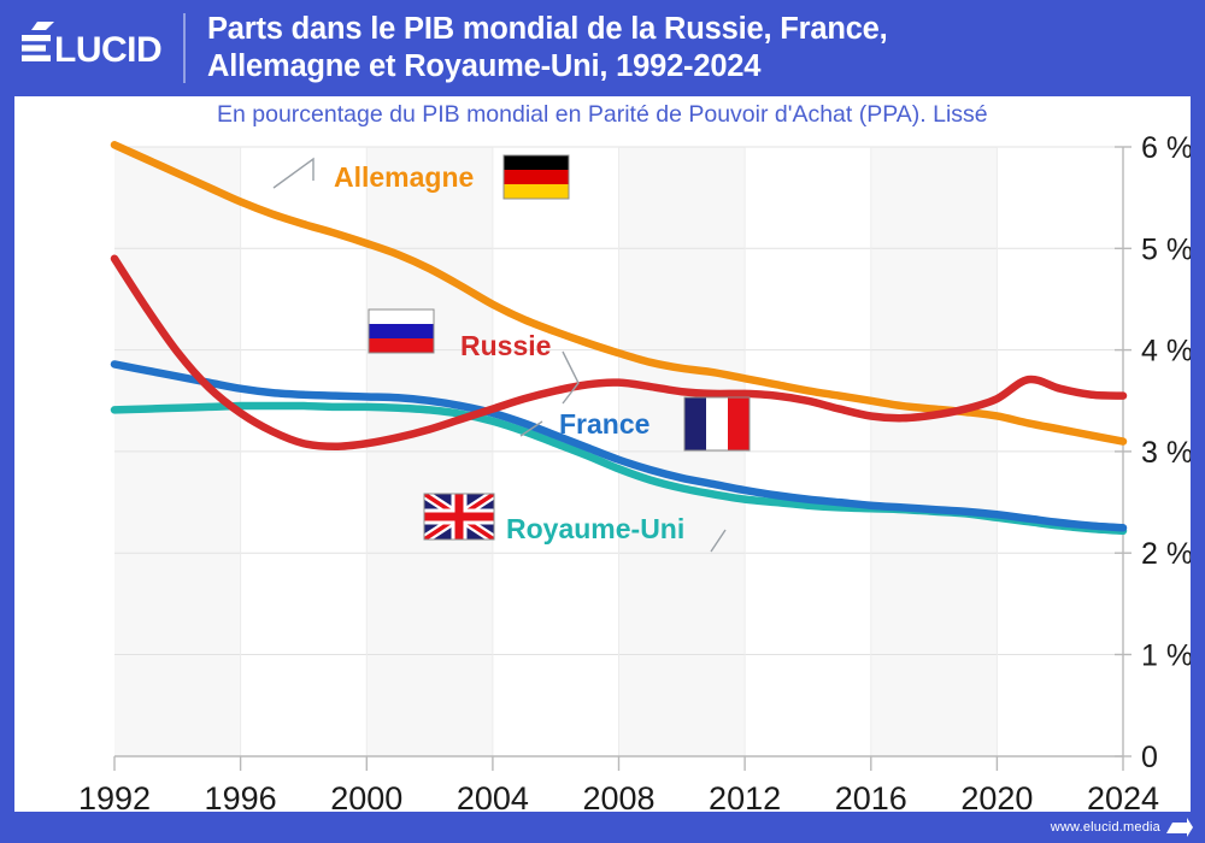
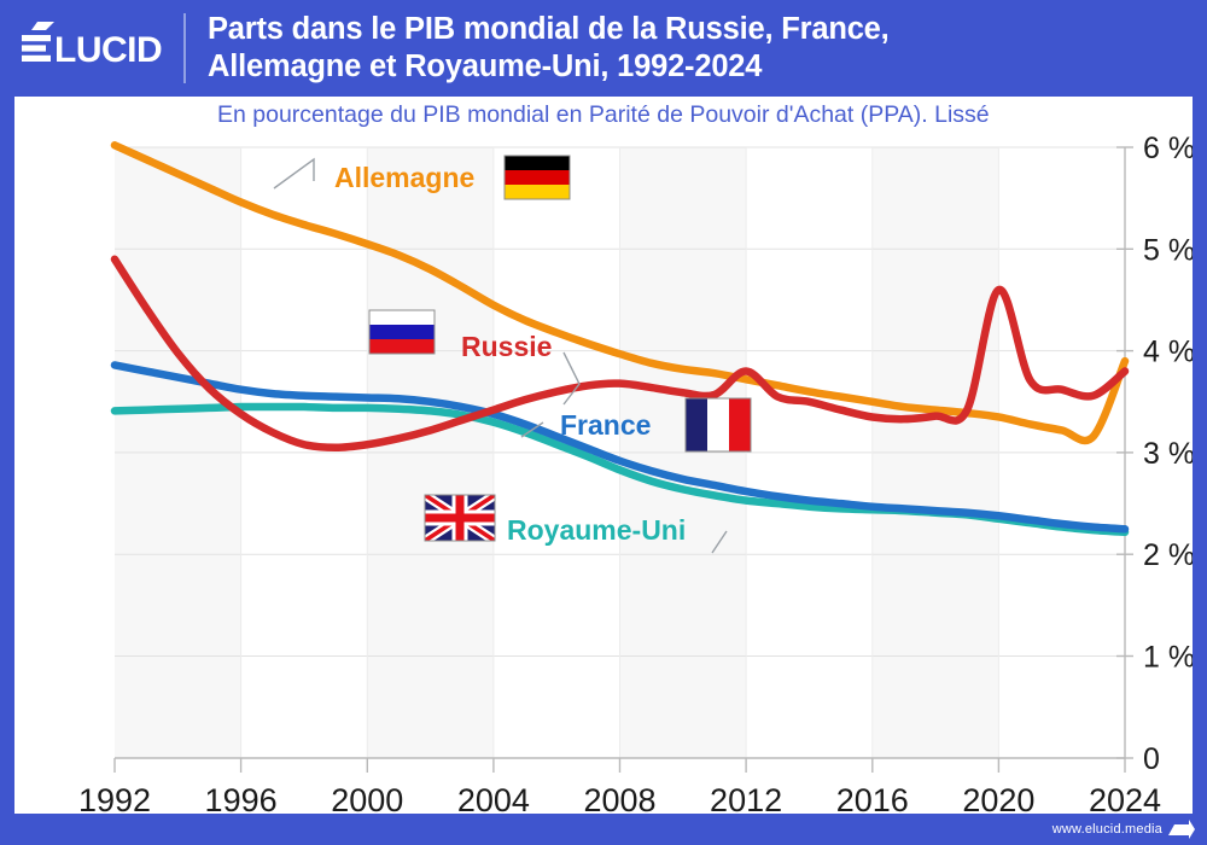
Russie/2012: 3.6% -> 3.8%
Russie/2020: 3.5% -> 4.6%
Allemagne/2024: 3.1% -> 3.9%
Russie/2024: 3.5% -> 3.8%
